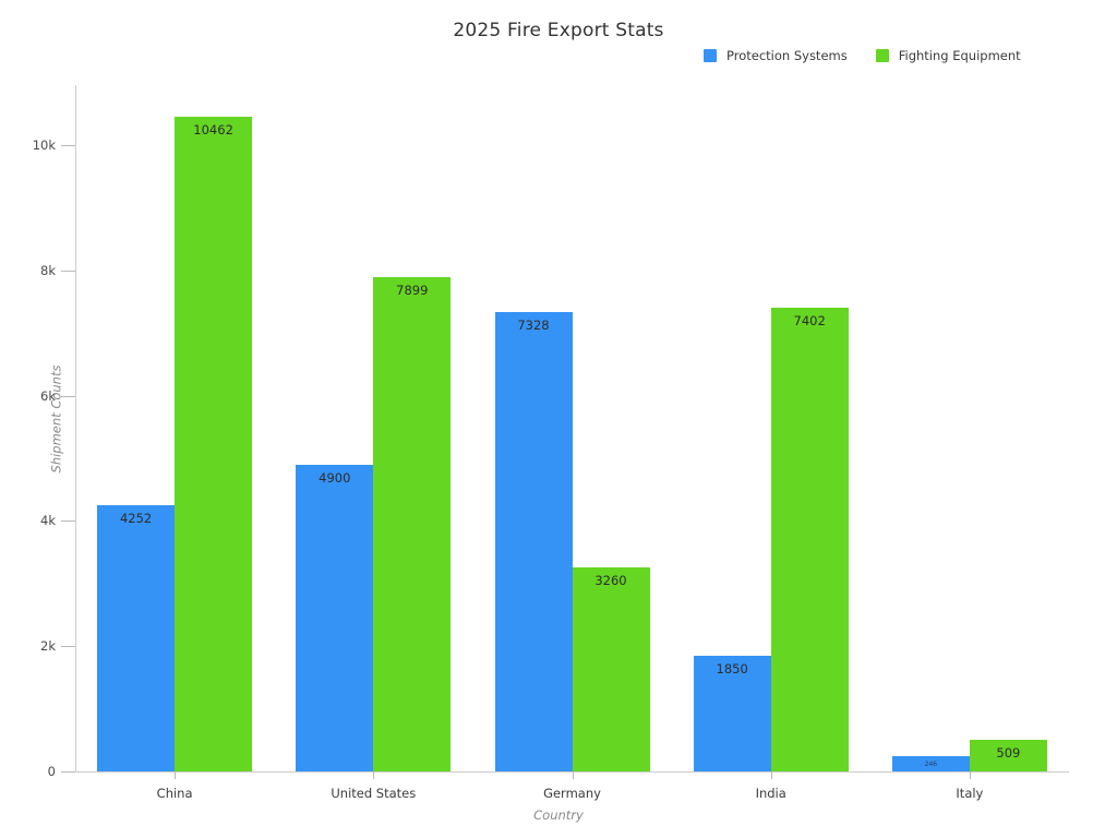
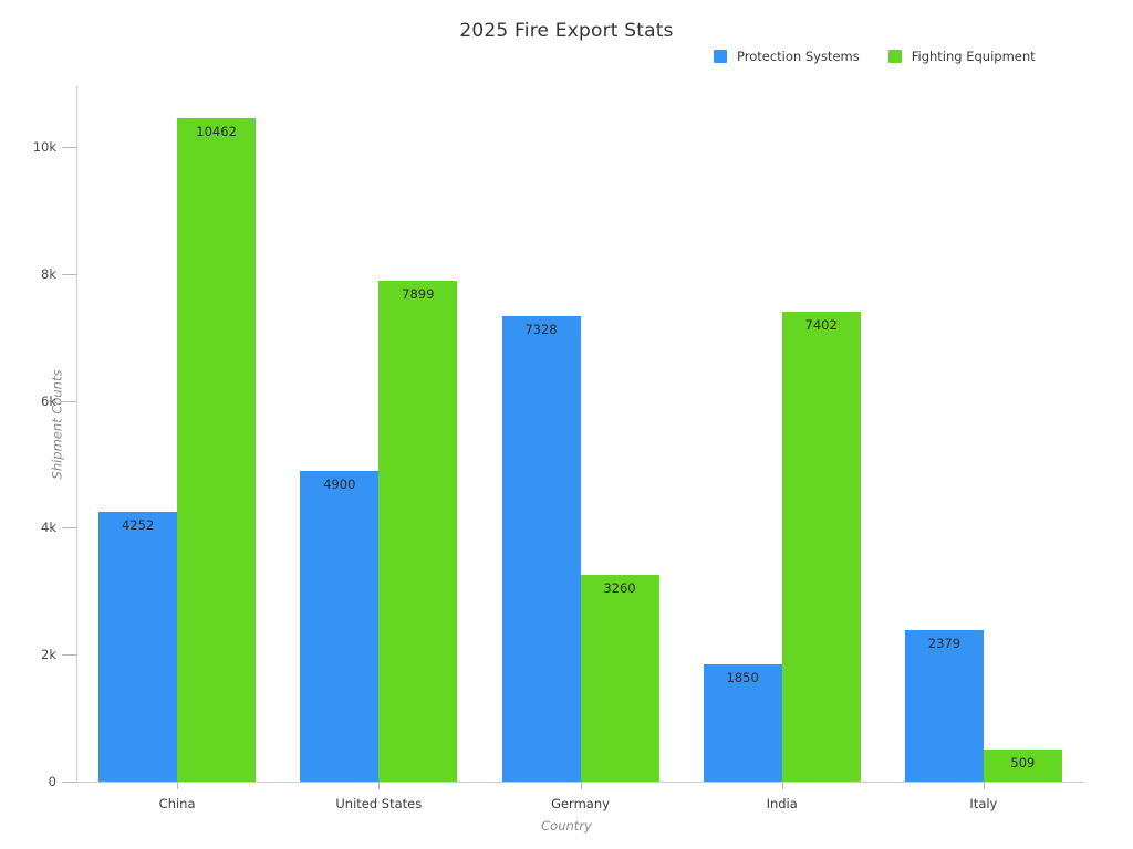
Protection Systems/Italy: 246 -> 2379
